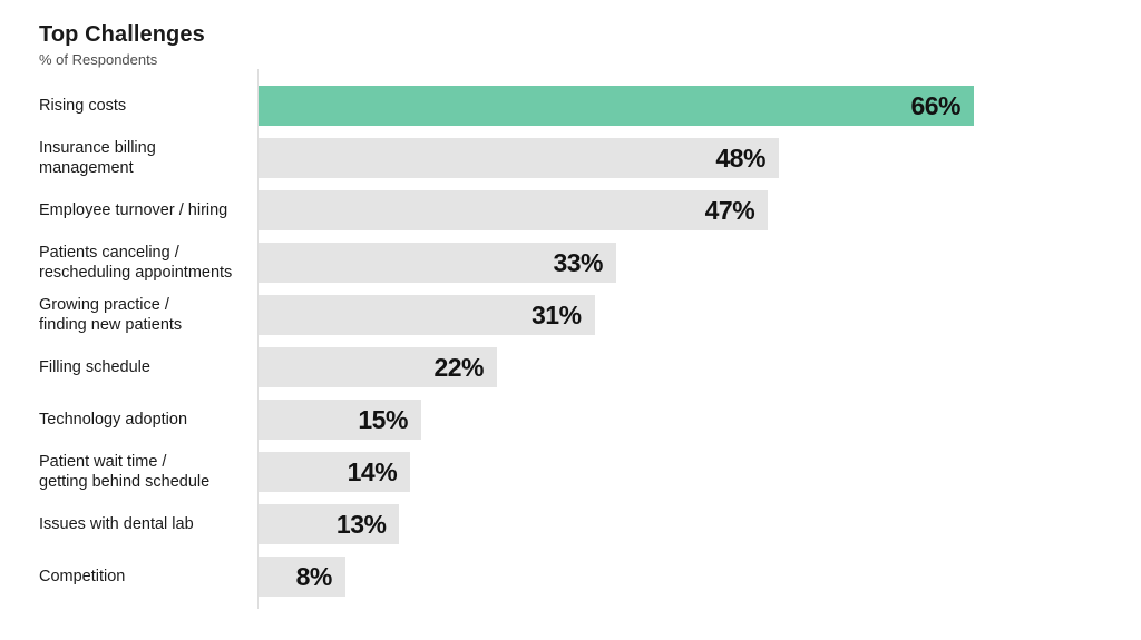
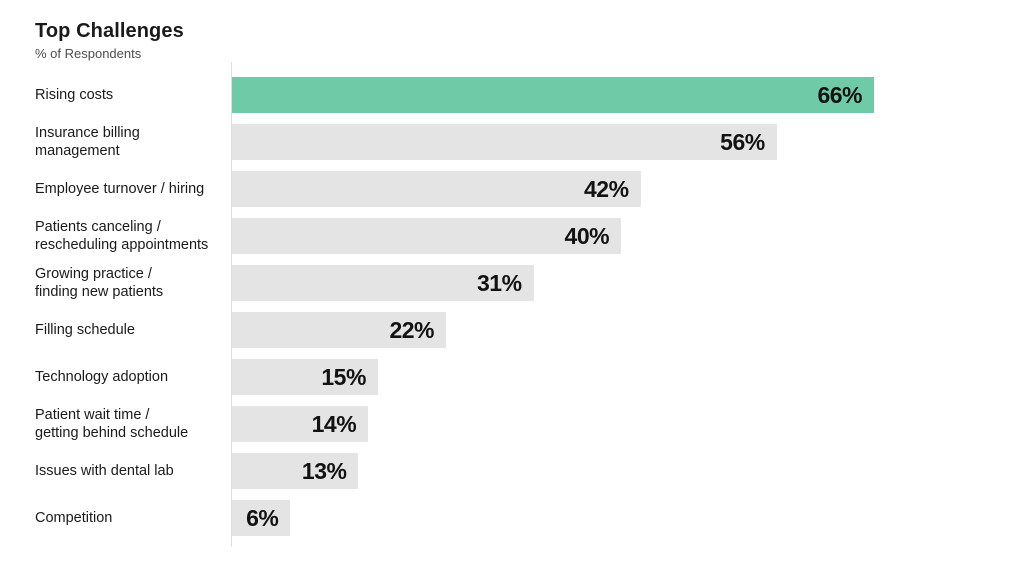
Insurance billing management: 48% -> 56%
Employee turnover / hiring: 47% -> 42%
Patients canceling / rescheduling appointments: 33% -> 40%
Competition: 8% -> 6%
